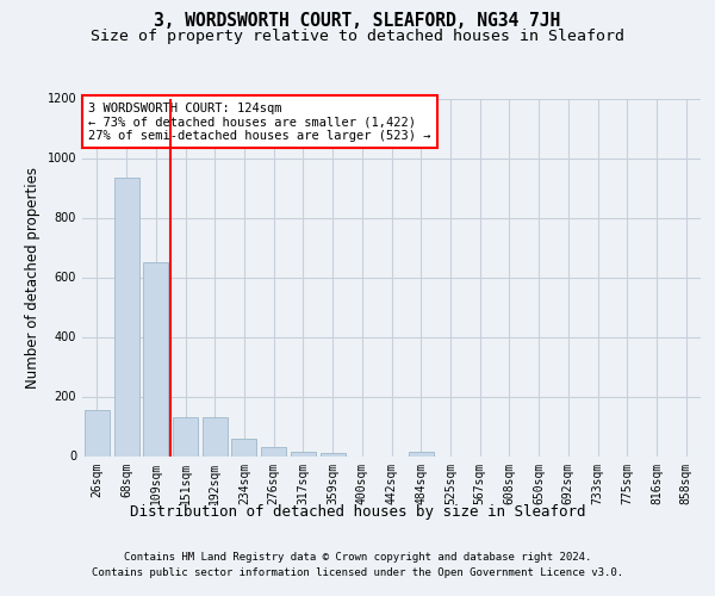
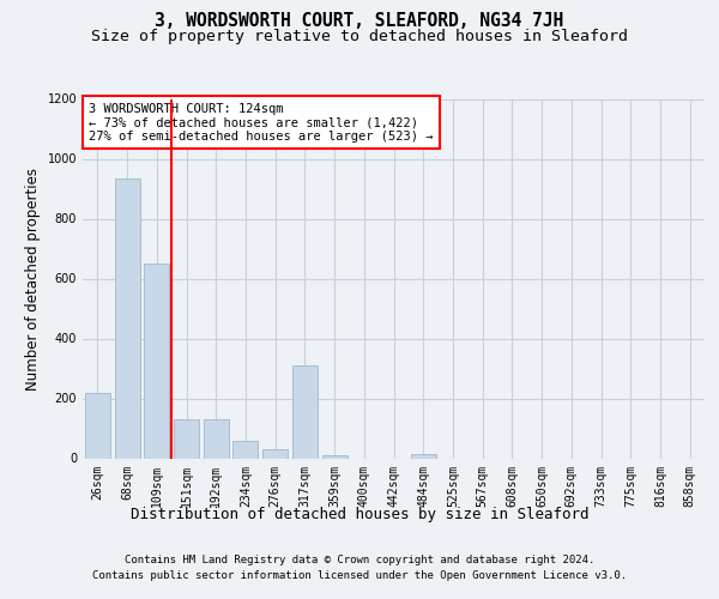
26sqm: 155 -> 220
317sqm: 15 -> 310
